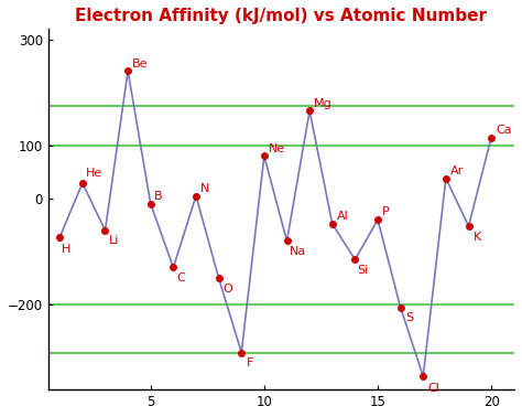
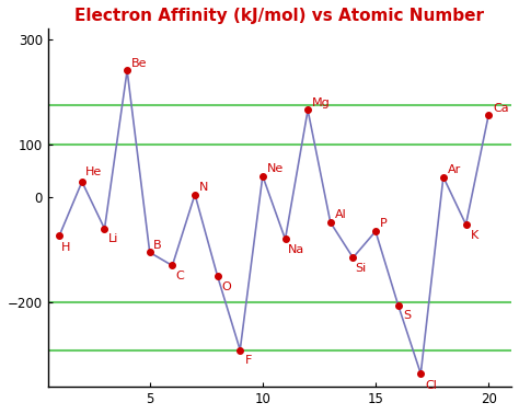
5: -10 -> -105
10: 80 -> 40
15: -40 -> -65
20: 115 -> 155
